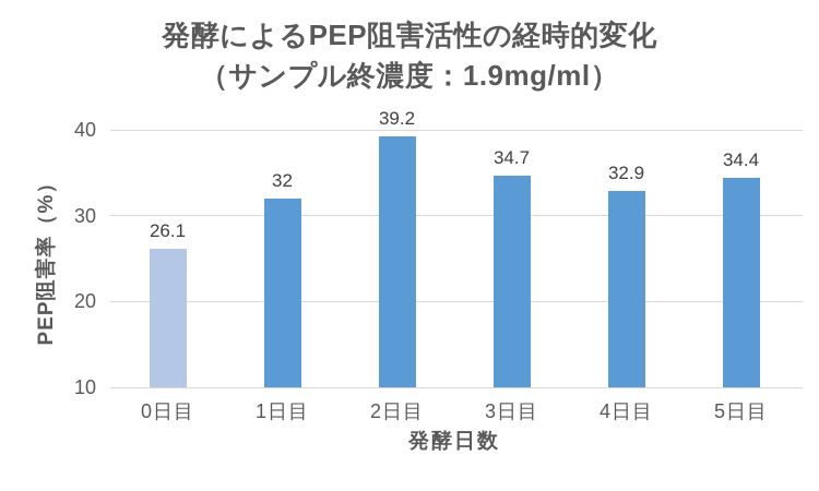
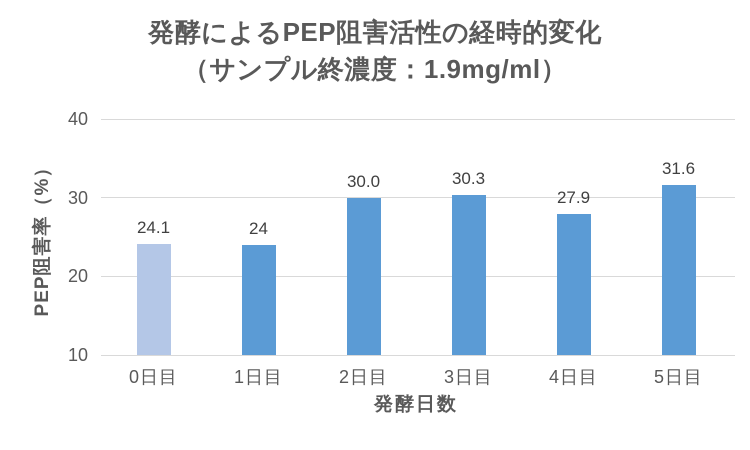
0日目: 26.1 -> 24.1
1日目: 32 -> 24
2日目: 39.2 -> 30.0
3日目: 34.7 -> 30.3
4日目: 32.9 -> 27.9
5日目: 34.4 -> 31.6
